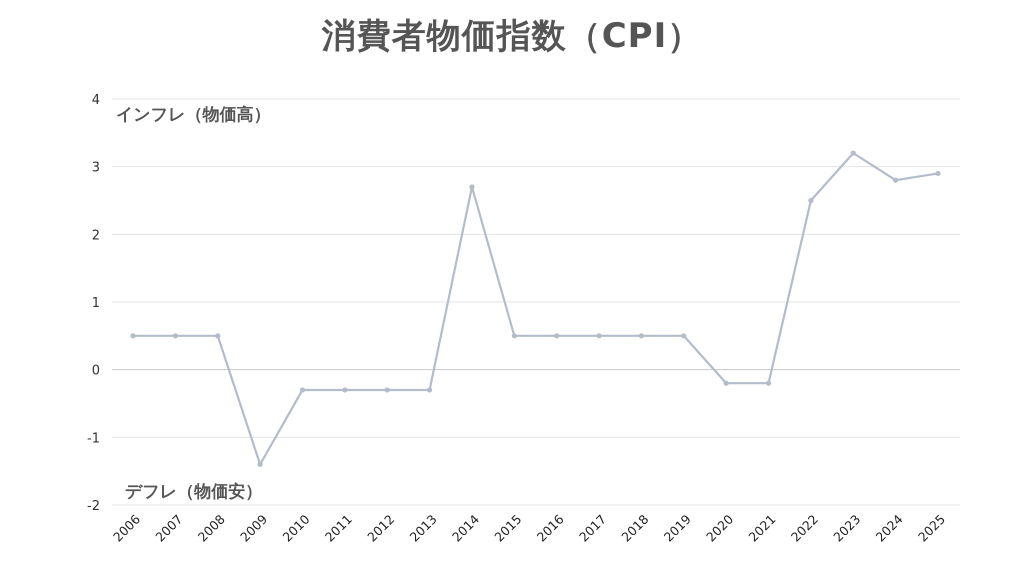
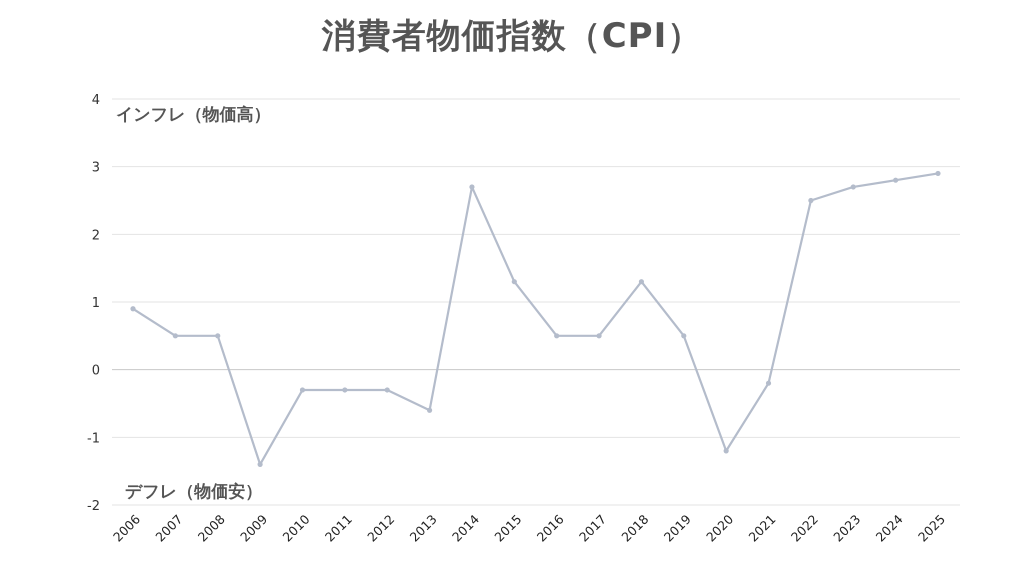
2006: 0.5 -> 0.9
2013: -0.3 -> -0.6
2015: 0.5 -> 1.3
2018: 0.5 -> 1.3
2020: -0.2 -> -1.2
2023: 3.2 -> 2.7
